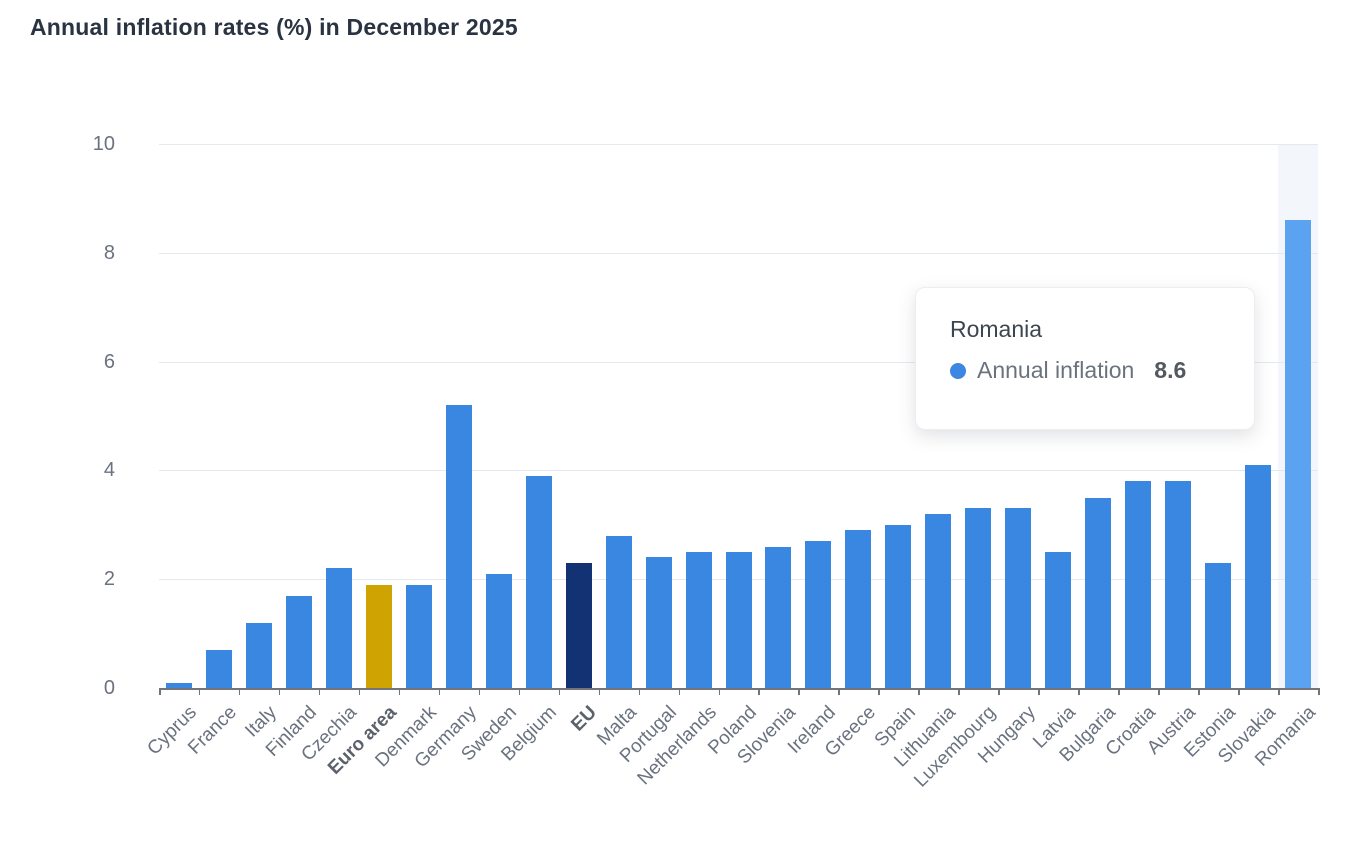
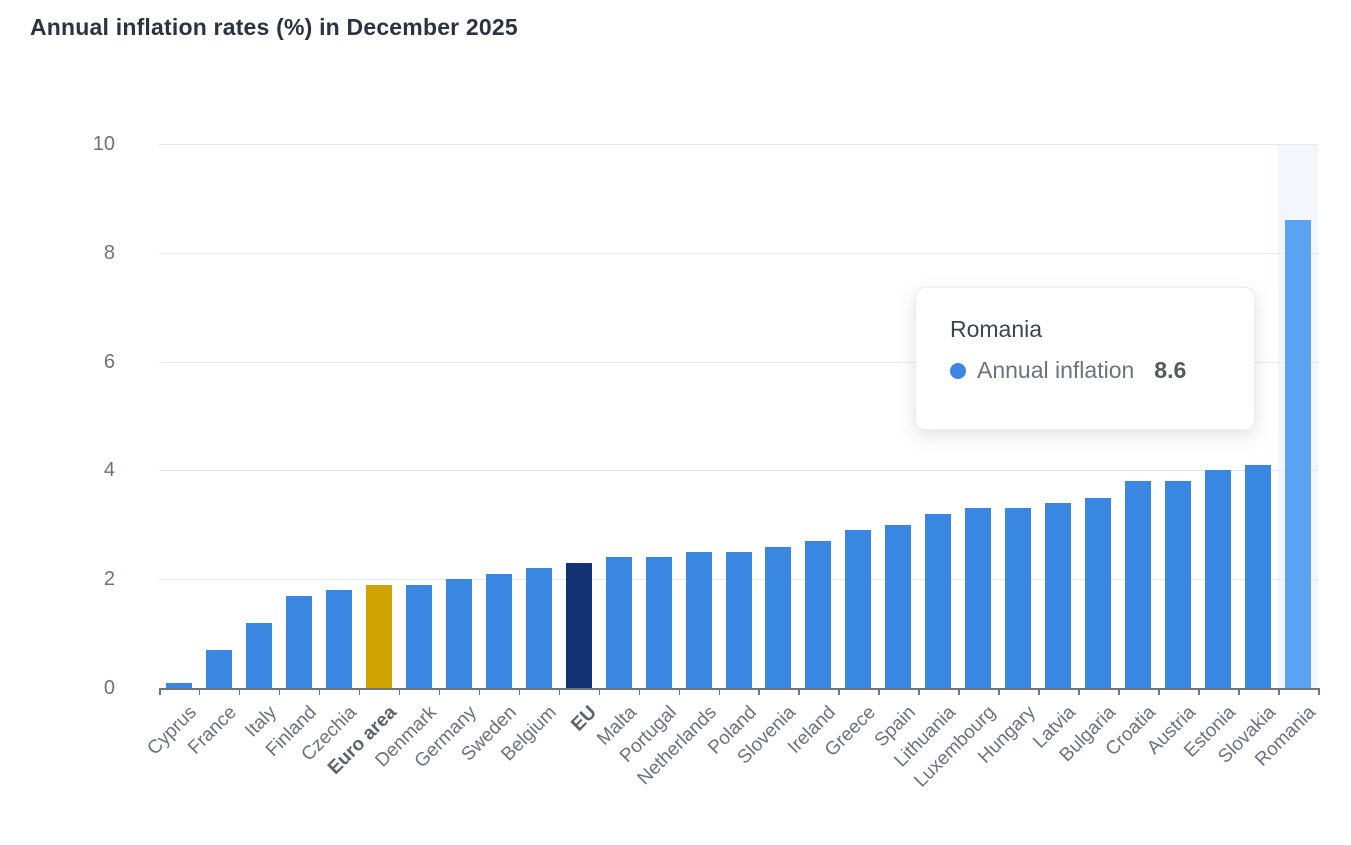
Czechia: 2.2 -> 1.8
Germany: 5.2 -> 2.0
Belgium: 3.9 -> 2.2
Malta: 2.8 -> 2.4
Latvia: 2.5 -> 3.4
Estonia: 2.3 -> 4.0
